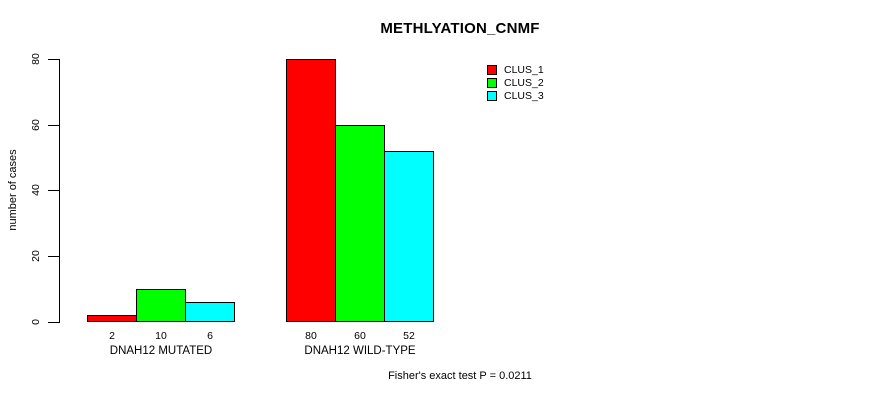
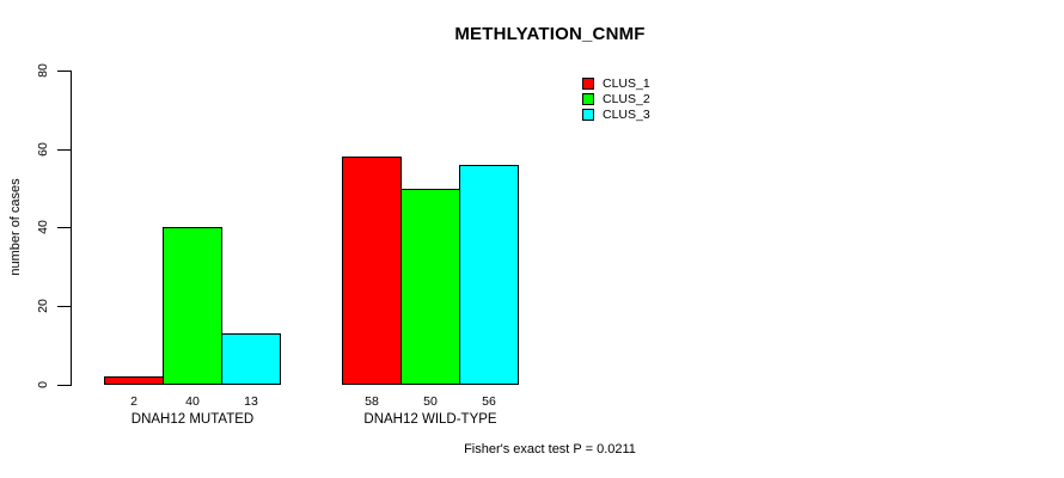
CLUS_2/DNAH12 MUTATED: 10 -> 40
CLUS_3/DNAH12 MUTATED: 6 -> 13
CLUS_1/DNAH12 WILD-TYPE: 80 -> 58
CLUS_2/DNAH12 WILD-TYPE: 60 -> 50
CLUS_3/DNAH12 WILD-TYPE: 52 -> 56
